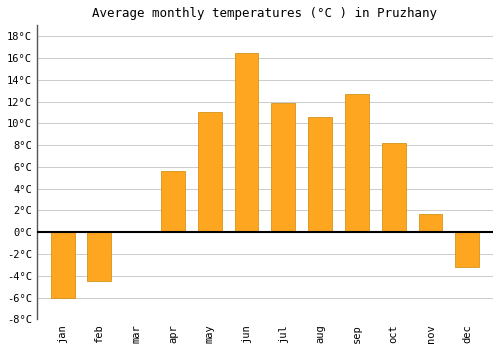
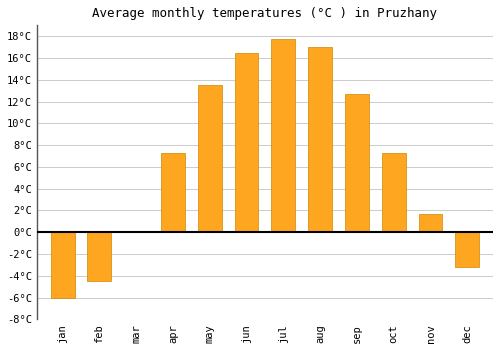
apr: 5.6°C -> 7.3°C
may: 11.0°C -> 13.5°C
jul: 11.9°C -> 17.7°C
aug: 10.6°C -> 17.0°C
oct: 8.2°C -> 7.3°C
